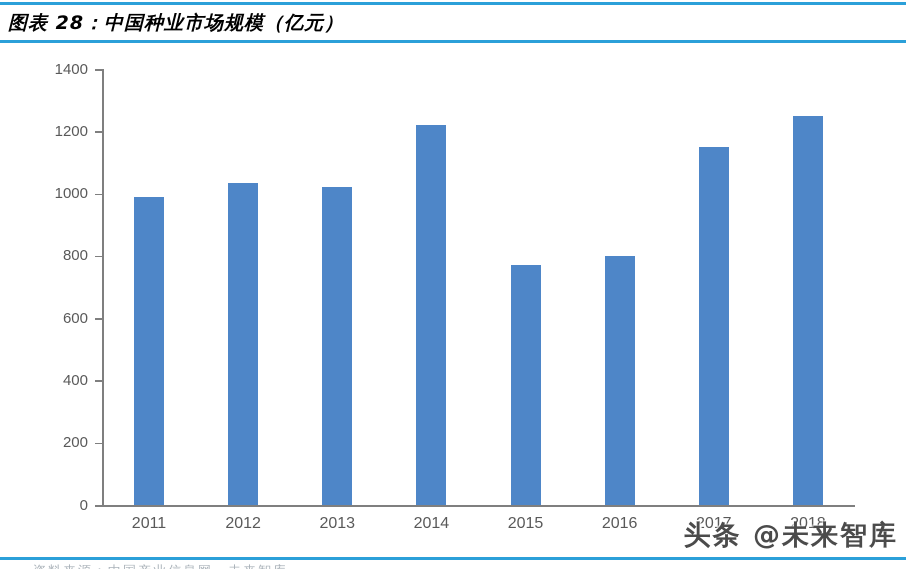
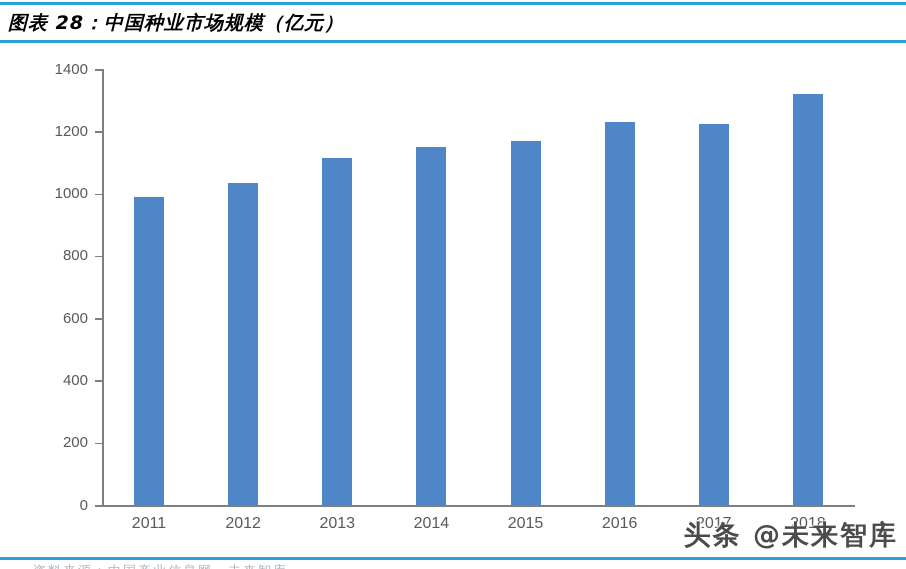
2013: 1020 -> 1110
2014: 1220 -> 1150
2015: 770 -> 1170
2016: 800 -> 1230
2017: 1150 -> 1220
2018: 1250 -> 1320
